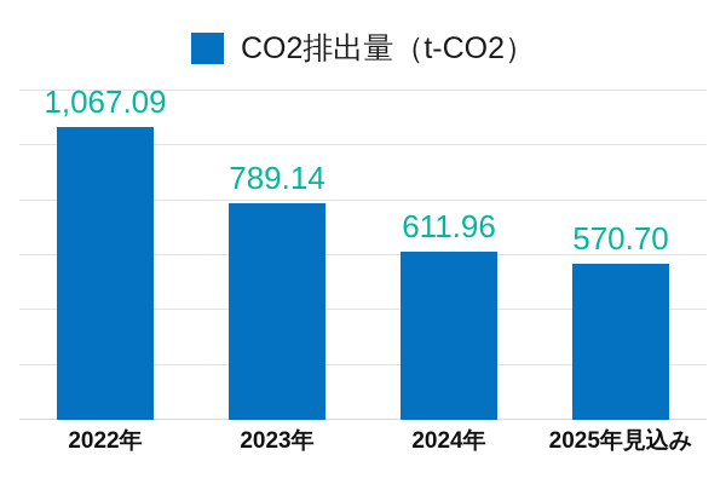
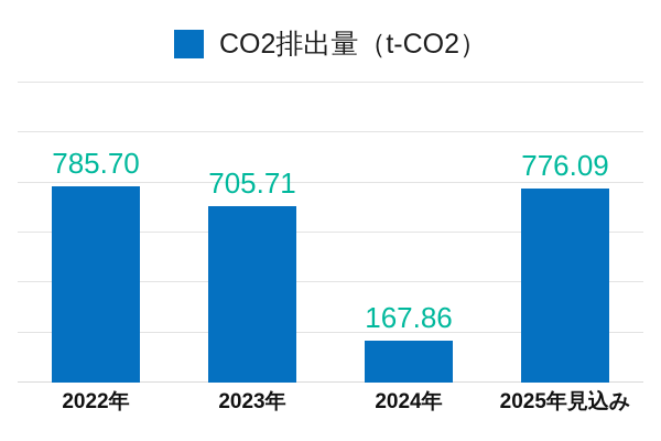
2022年: 1,067.09 -> 785.70
2023年: 789.14 -> 705.71
2024年: 611.96 -> 167.86
2025年見込み: 570.70 -> 776.09
